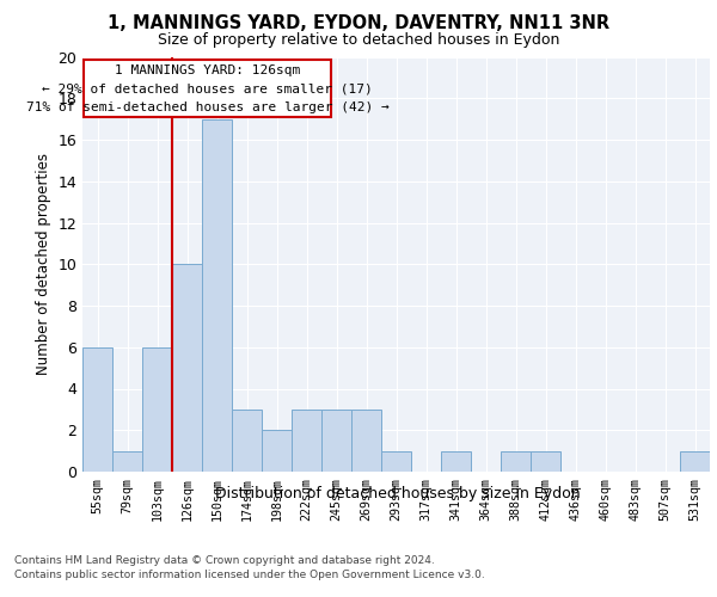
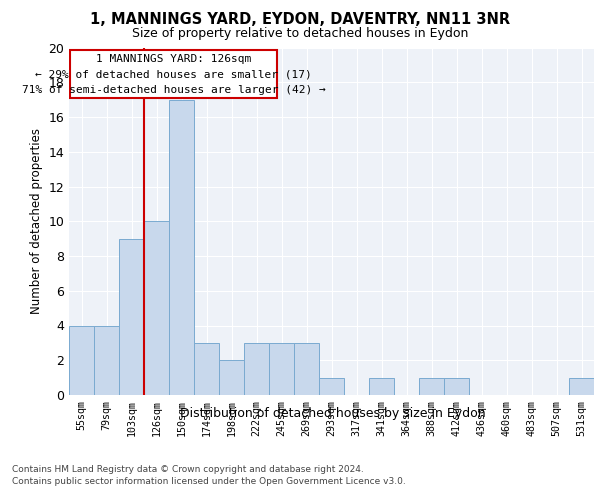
55sqm: 6 -> 4
79sqm: 1 -> 4
103sqm: 6 -> 9
